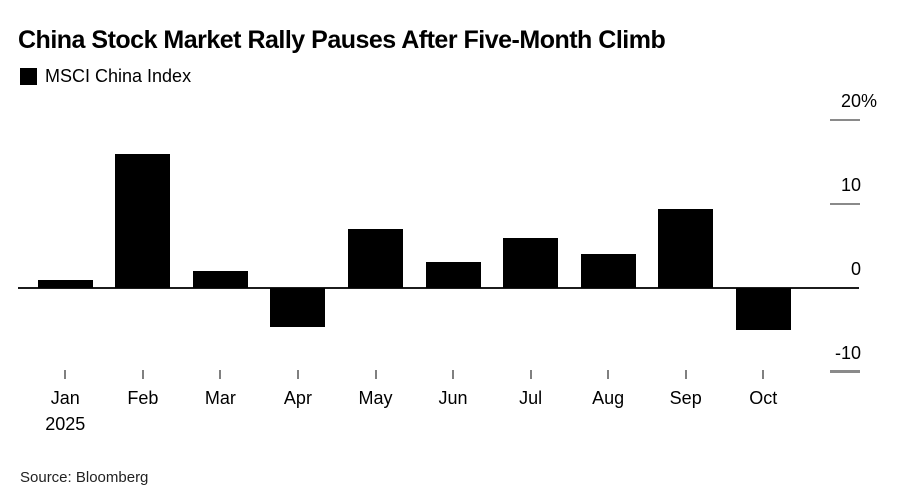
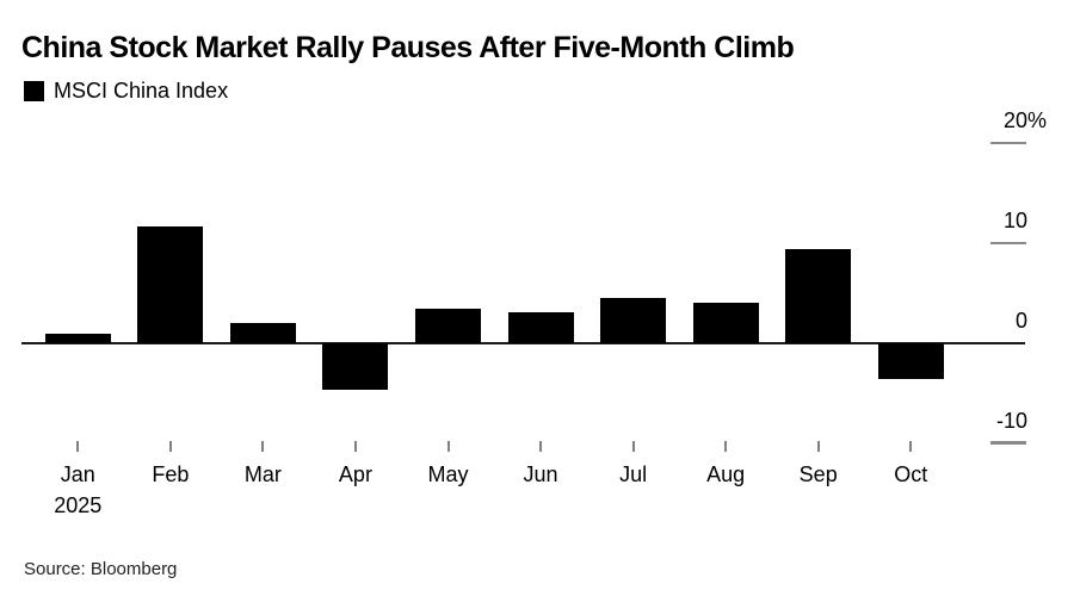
Feb: 16 -> 12
May: 7 -> 4
Jul: 6 -> 4
Oct: -5 -> -4
